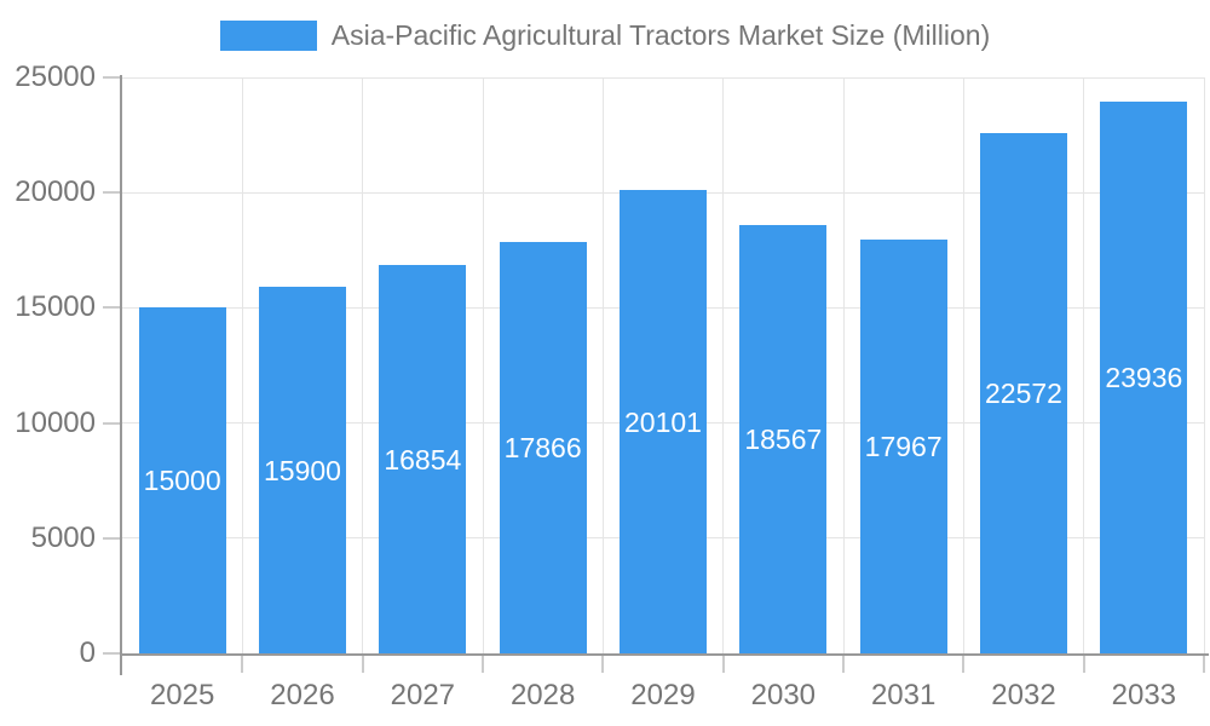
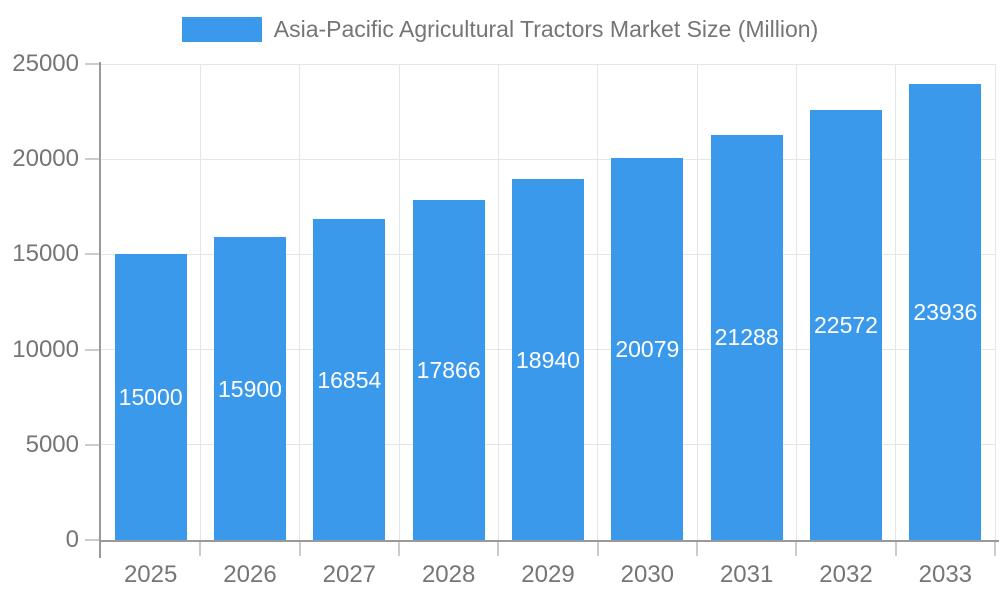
2029: 20101 -> 18940
2030: 18567 -> 20079
2031: 17967 -> 21288
